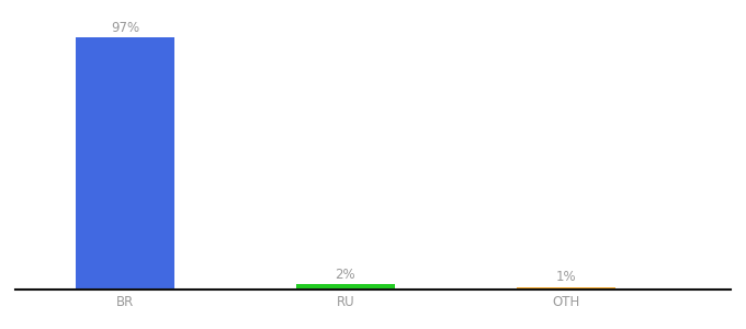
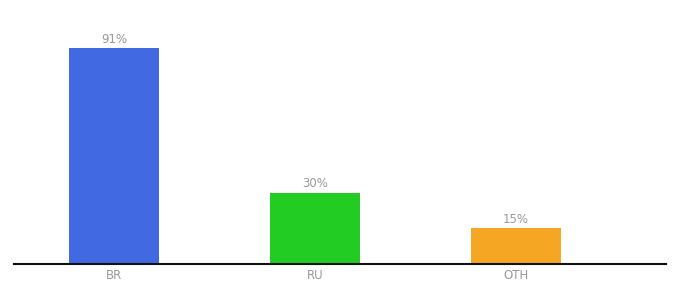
BR: 97% -> 91%
RU: 2% -> 30%
OTH: 1% -> 15%
